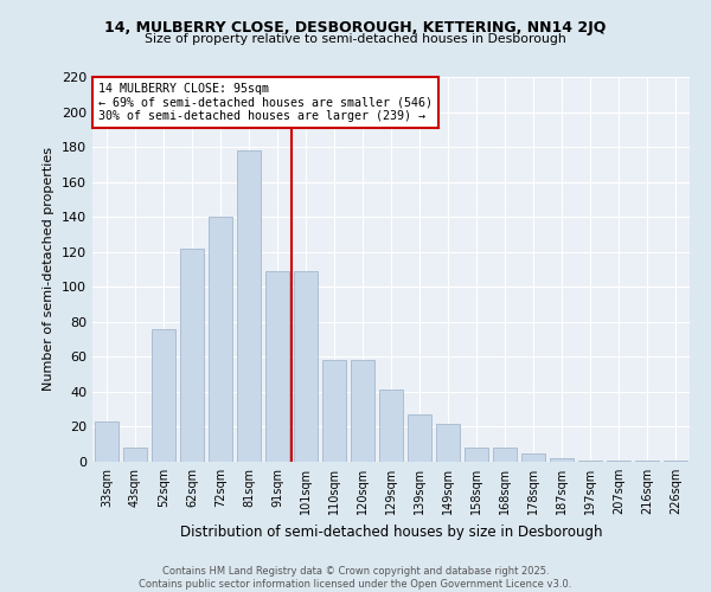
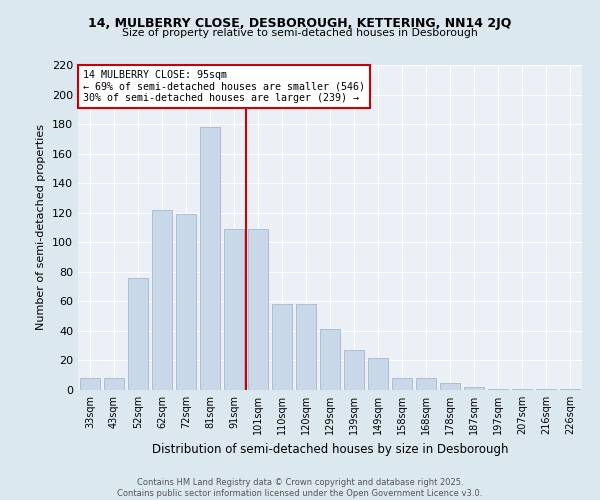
33sqm: 23 -> 8
72sqm: 140 -> 119
